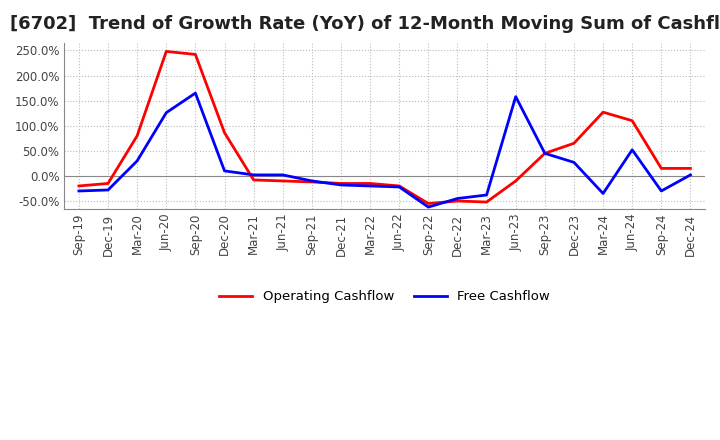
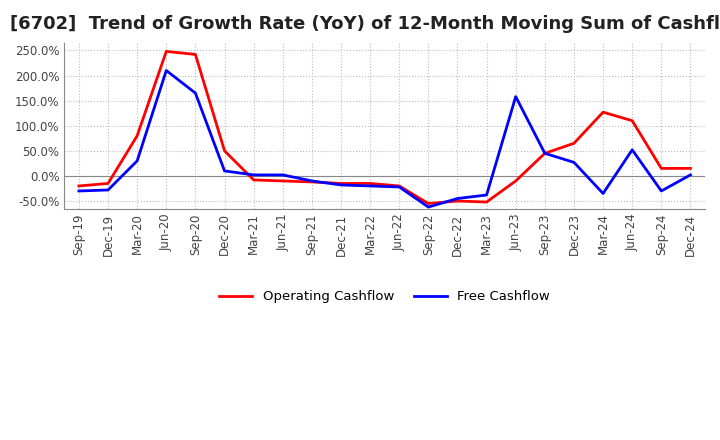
Free Cashflow/Jun-20: 126% -> 210%
Operating Cashflow/Dec-20: 86% -> 50%
